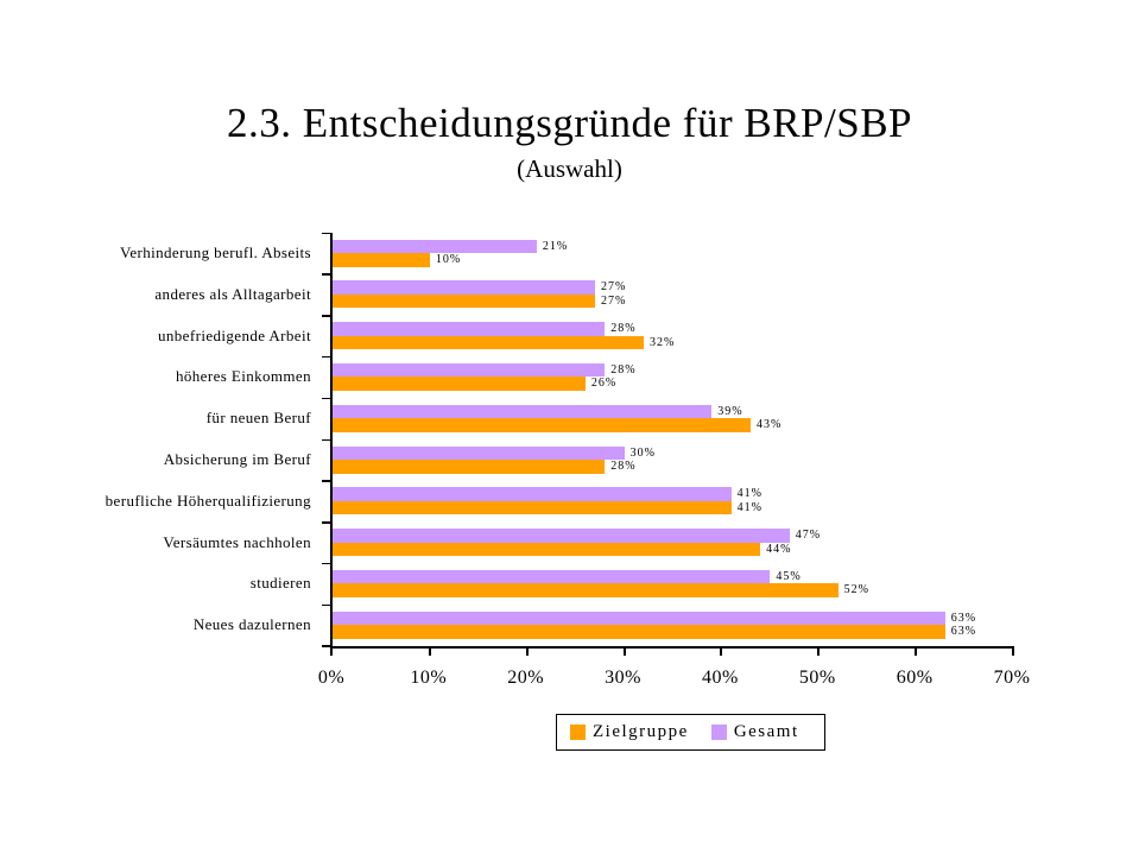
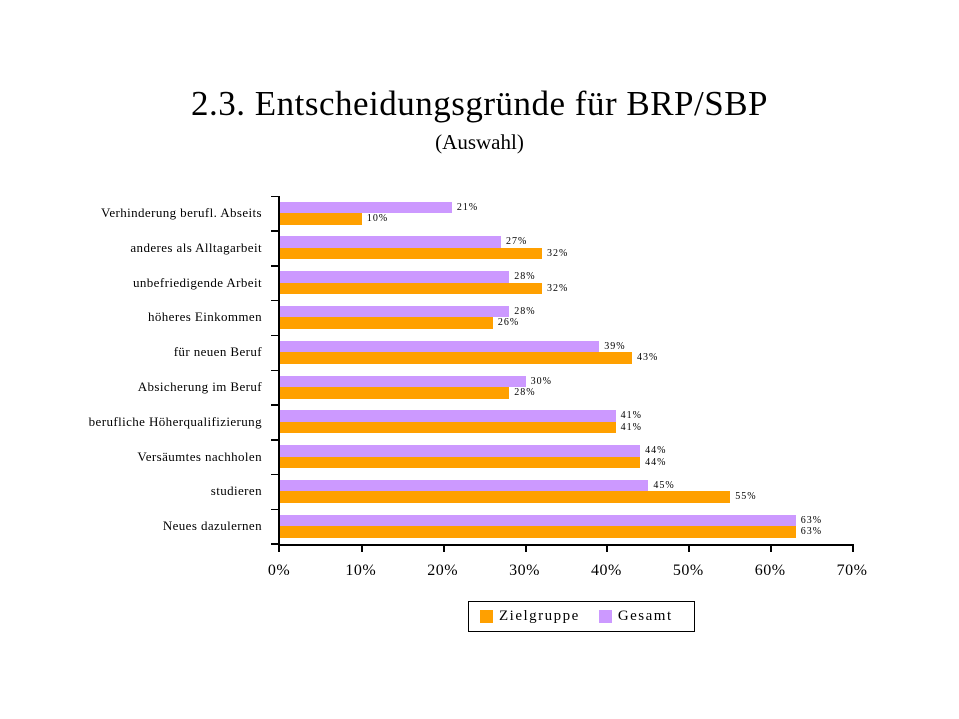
Zielgruppe/anderes als Alltagarbeit: 27% -> 32%
Gesamt/Versäumtes nachholen: 47% -> 44%
Zielgruppe/studieren: 52% -> 55%
